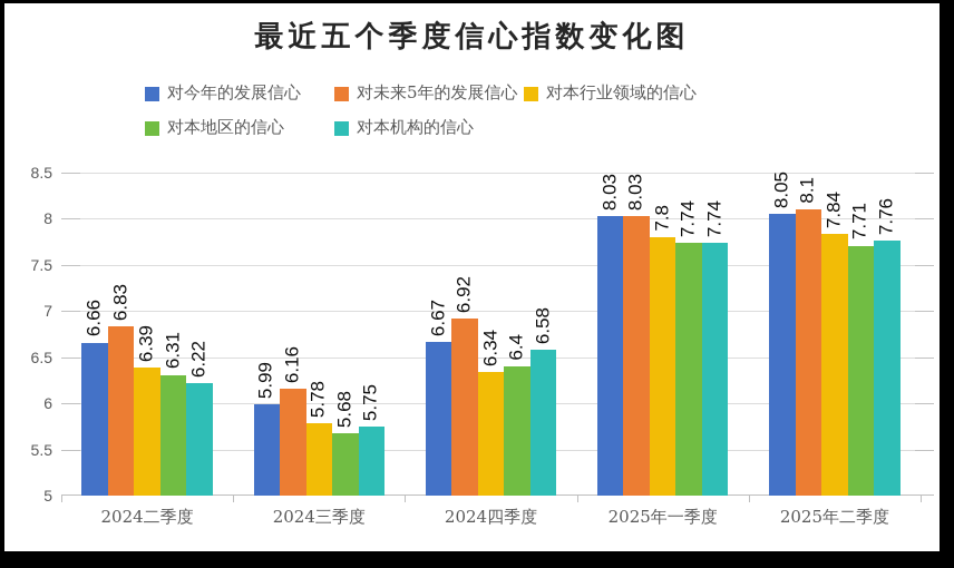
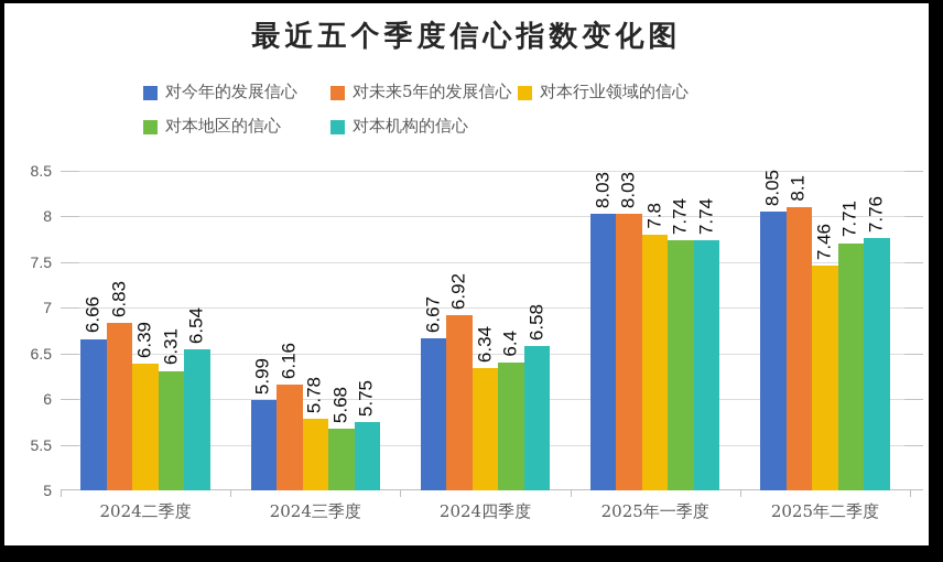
对本机构的信心/2024二季度: 6.22 -> 6.54
对本行业领域的信心/2025年二季度: 7.84 -> 7.46
